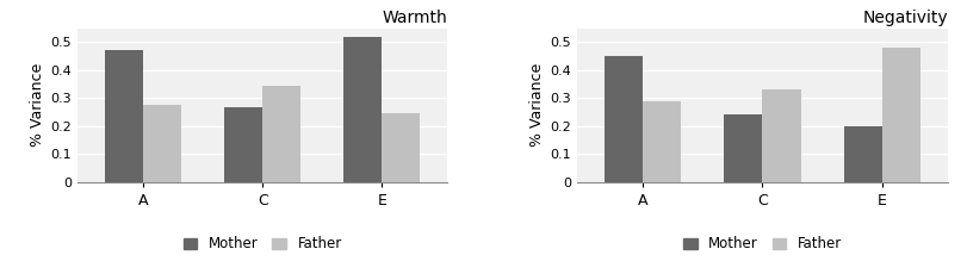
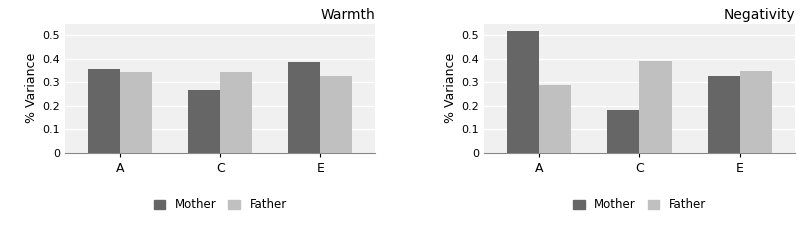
Warmth/Mother/A: 0.470 -> 0.355
Warmth/Father/A: 0.275 -> 0.345
Warmth/Mother/E: 0.520 -> 0.385
Warmth/Father/E: 0.245 -> 0.325
Negativity/Mother/A: 0.450 -> 0.520
Negativity/Mother/C: 0.240 -> 0.180
Negativity/Father/C: 0.33 -> 0.39
Negativity/Mother/E: 0.200 -> 0.325
Negativity/Father/E: 0.48 -> 0.35
